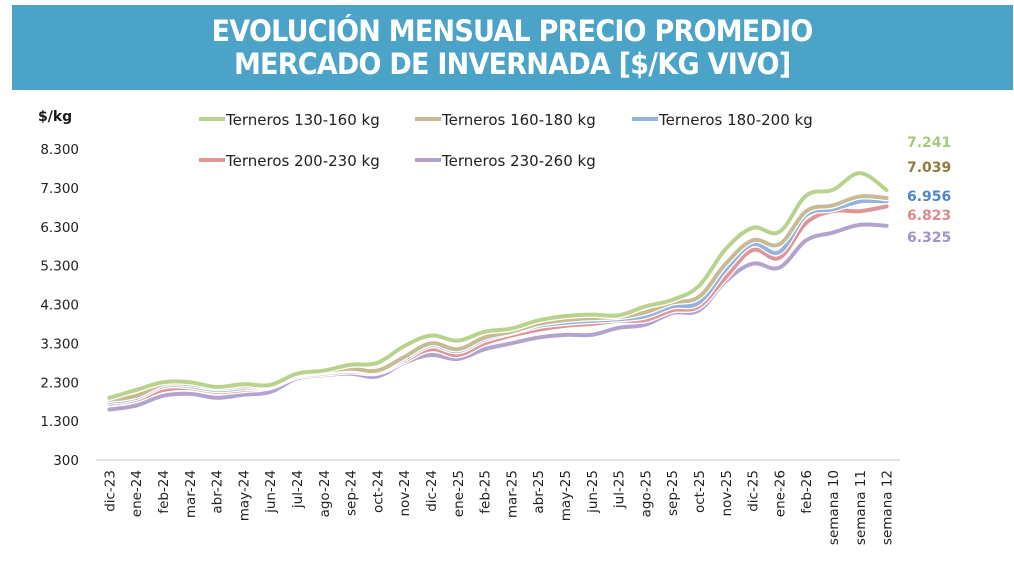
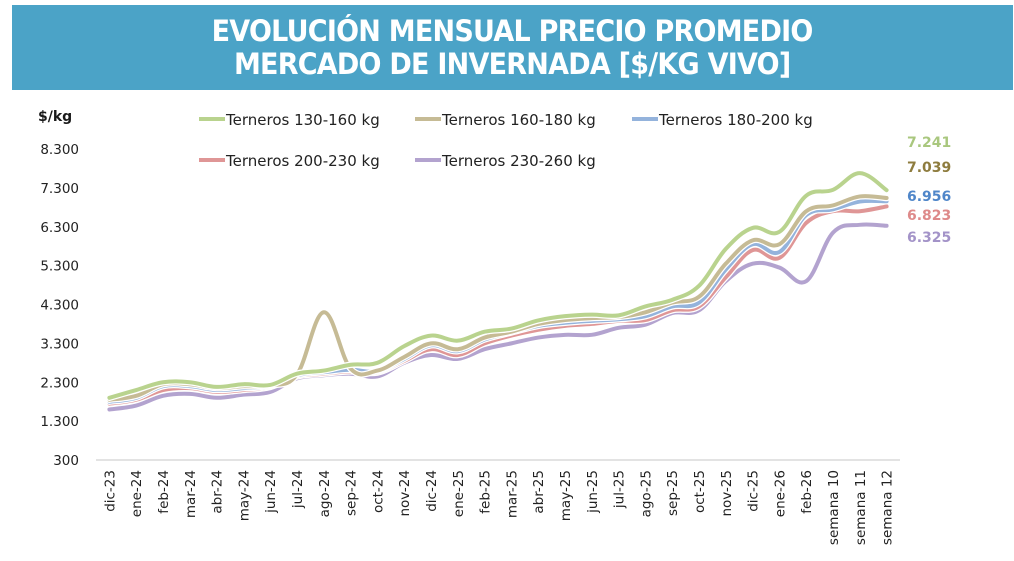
Terneros 160-180 kg/ago-24: 2600 -> 4100
Terneros 230-260 kg/feb-26: 6000 -> 4900
